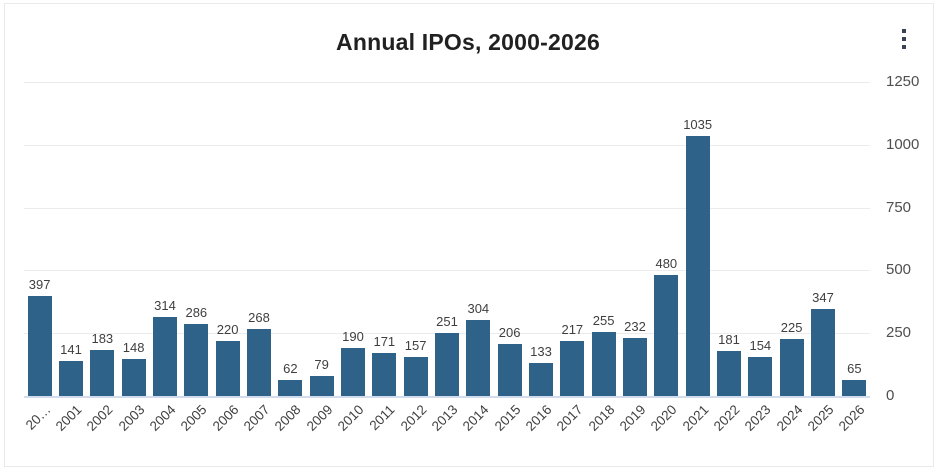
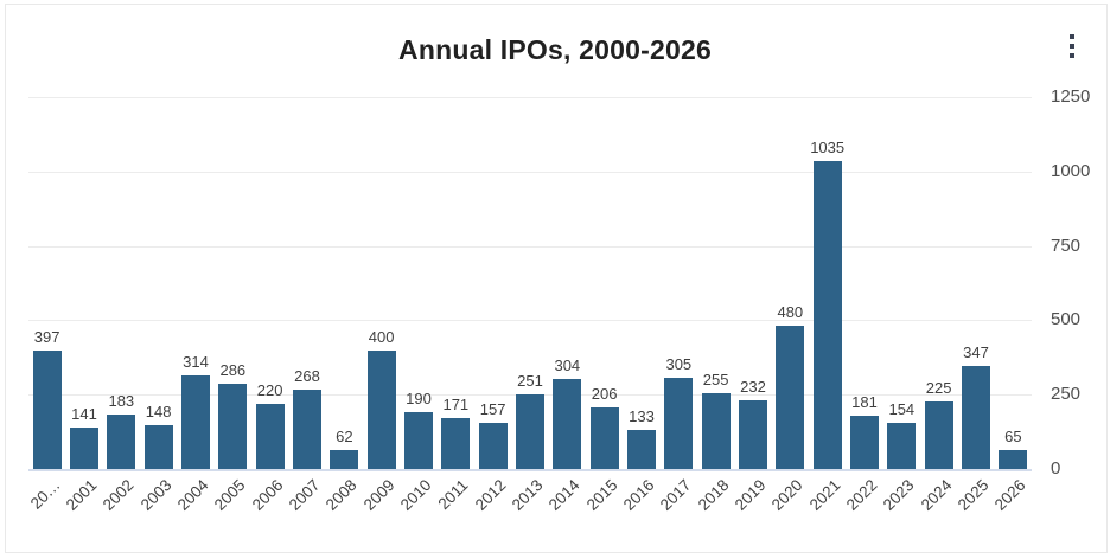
2009: 79 -> 400
2017: 217 -> 305
